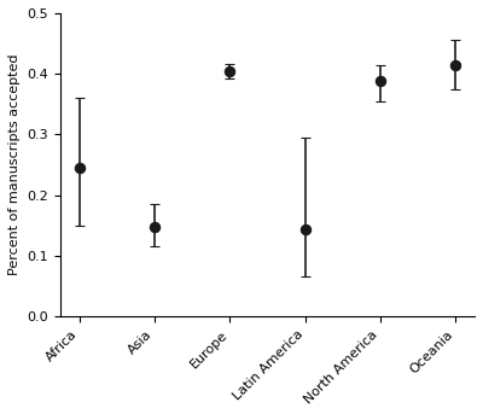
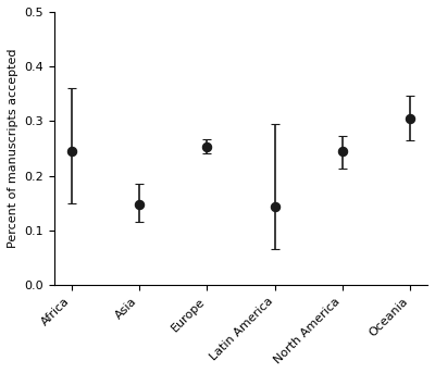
Europe: 0.405 -> 0.254
North America: 0.388 -> 0.246
Oceania: 0.415 -> 0.304
